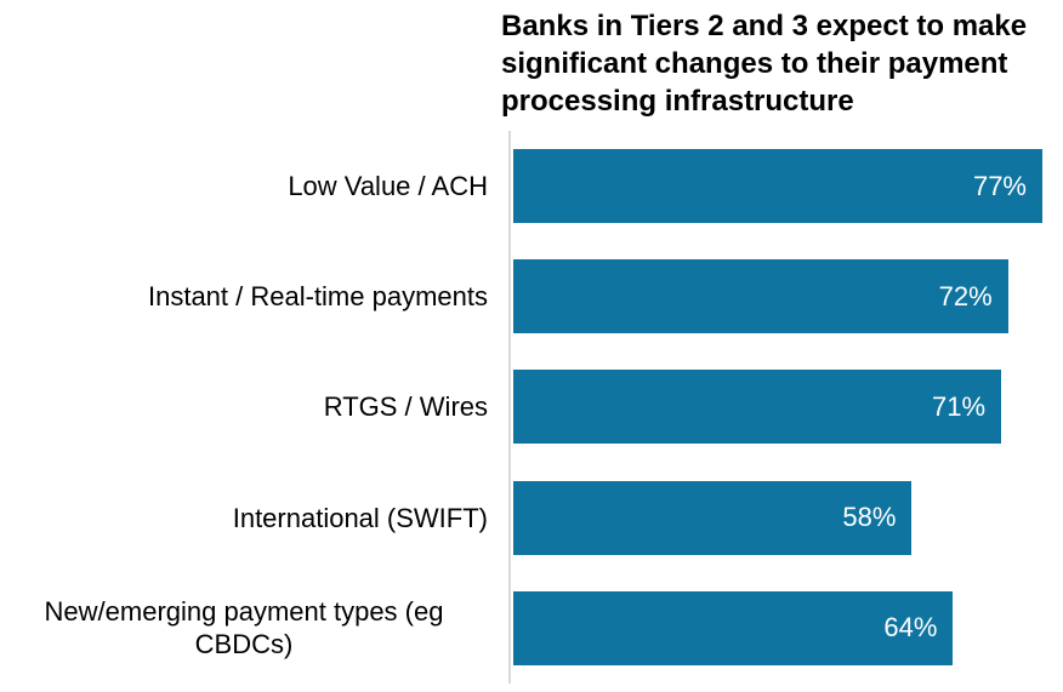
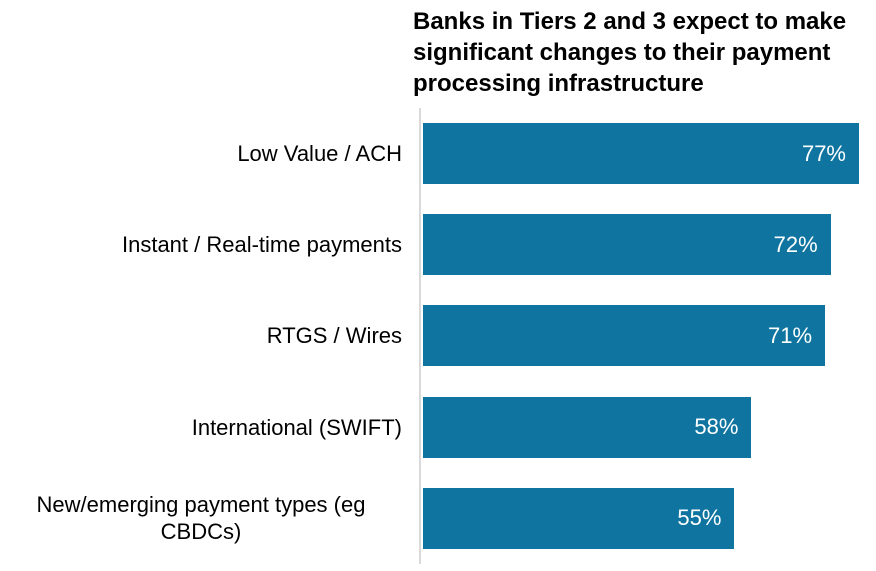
New/emerging payment types (eg CBDCs): 64% -> 55%
